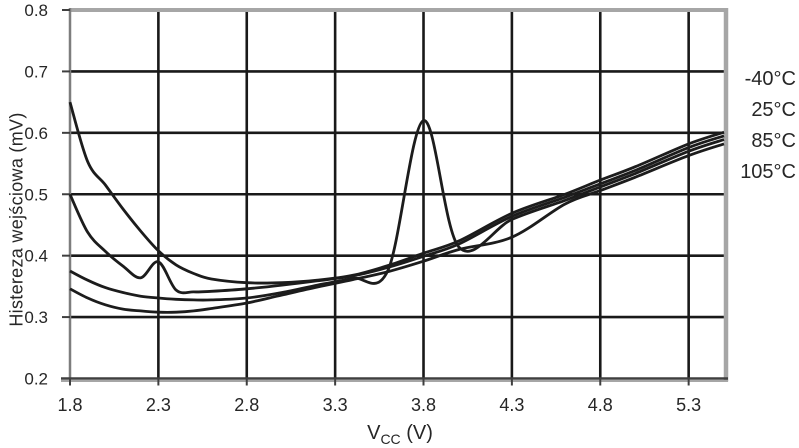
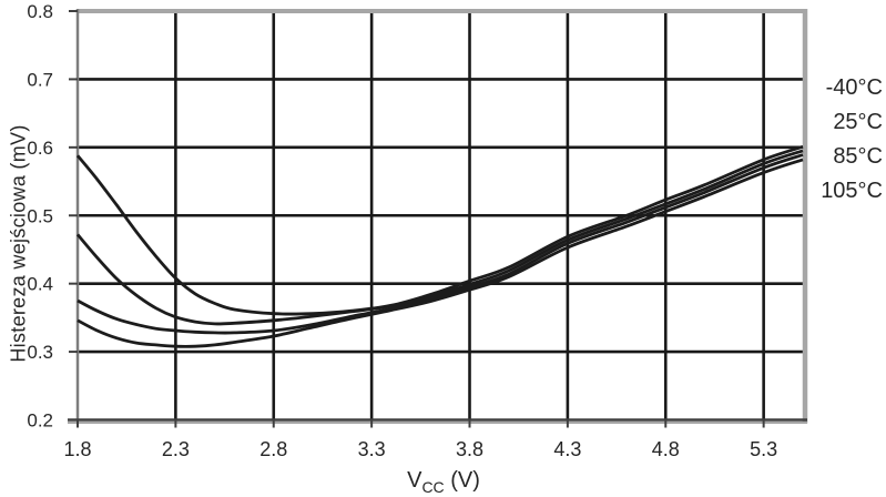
-40°C/1.8: 0.65 -> 0.59
25°C/1.8: 0.50 -> 0.47
25°C/2.3: 0.39 -> 0.35
85°C/3.8: 0.62 -> 0.40
105°C/4.3: 0.43 -> 0.45
